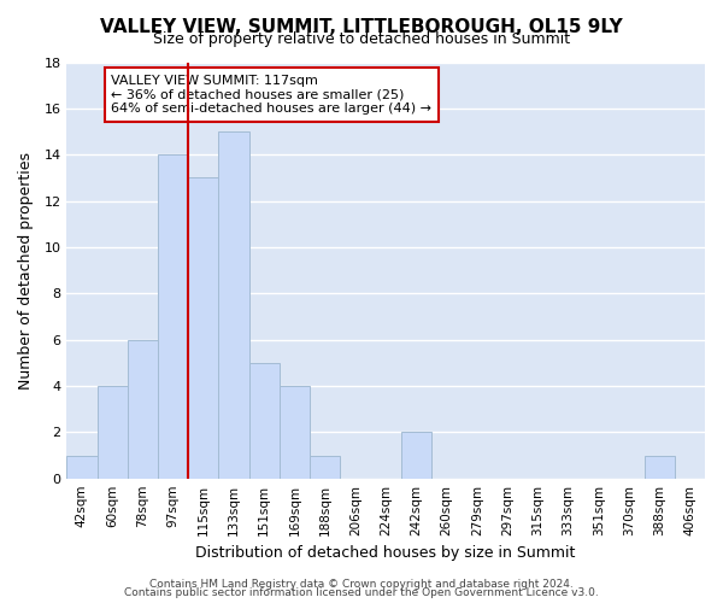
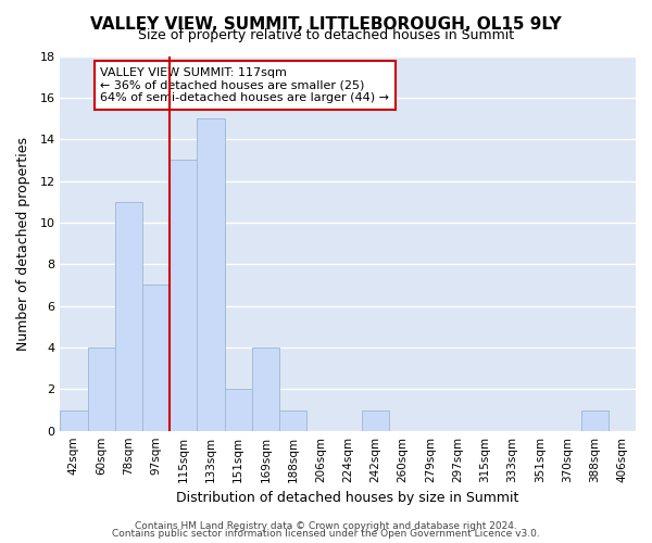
78sqm: 6 -> 11
97sqm: 14 -> 7
151sqm: 5 -> 2
242sqm: 2 -> 1
